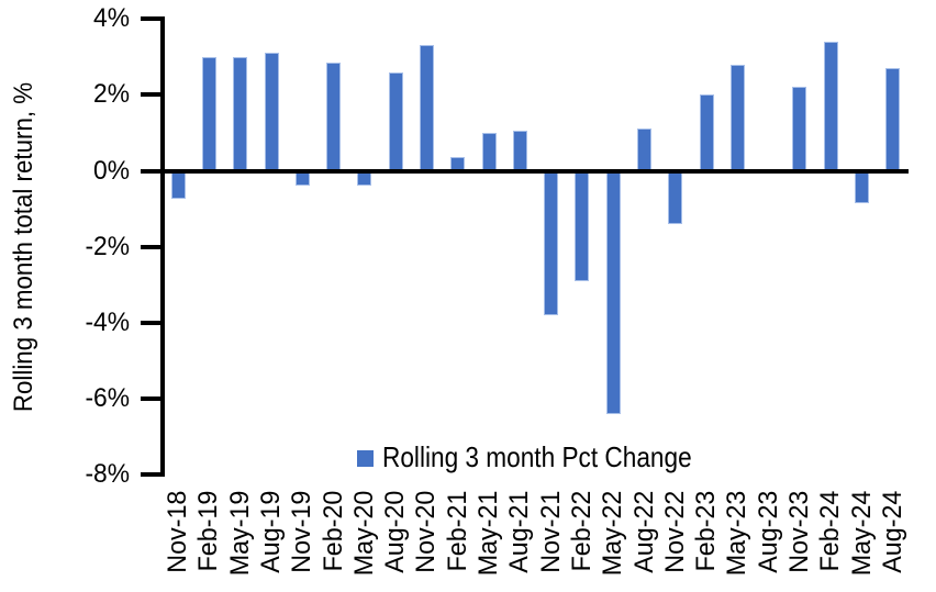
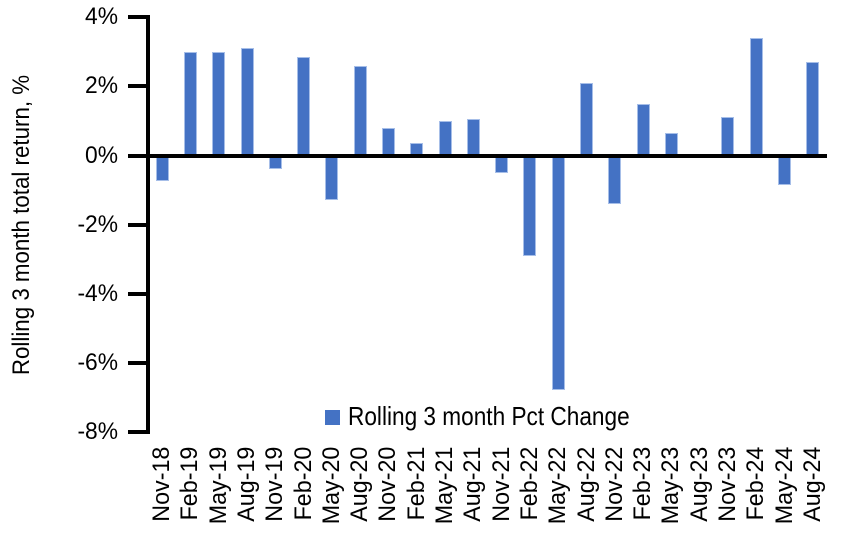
May-20: -0.4% -> -1.3%
Nov-20: 3.3% -> 0.8%
Nov-21: -3.8% -> -0.5%
May-22: -6.4% -> -6.8%
Aug-22: 1.1% -> 2.1%
Feb-23: 2.0% -> 1.5%
May-23: 2.8% -> 0.7%
Nov-23: 2.2% -> 1.1%
